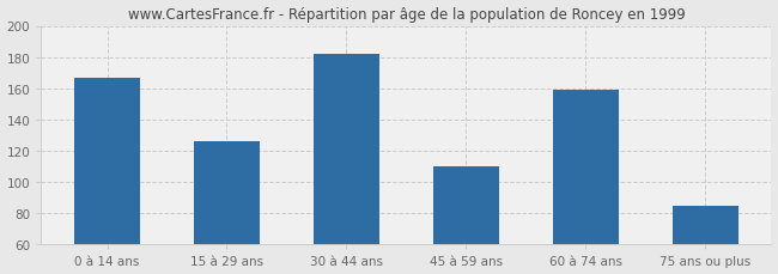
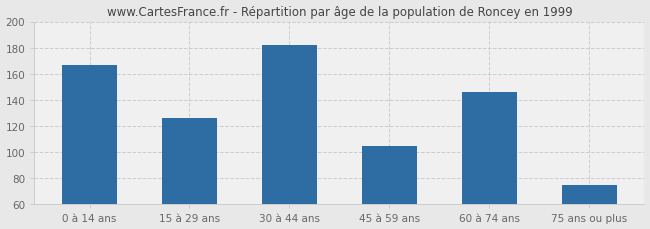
45 à 59 ans: 110 -> 105
60 à 74 ans: 159 -> 146
75 ans ou plus: 85 -> 75
